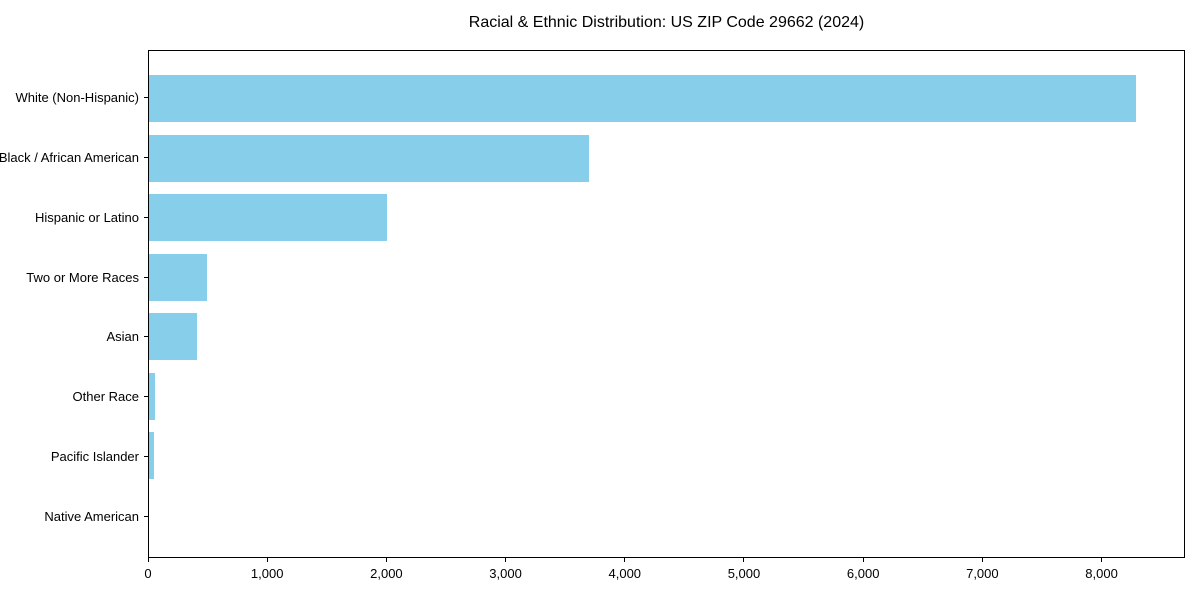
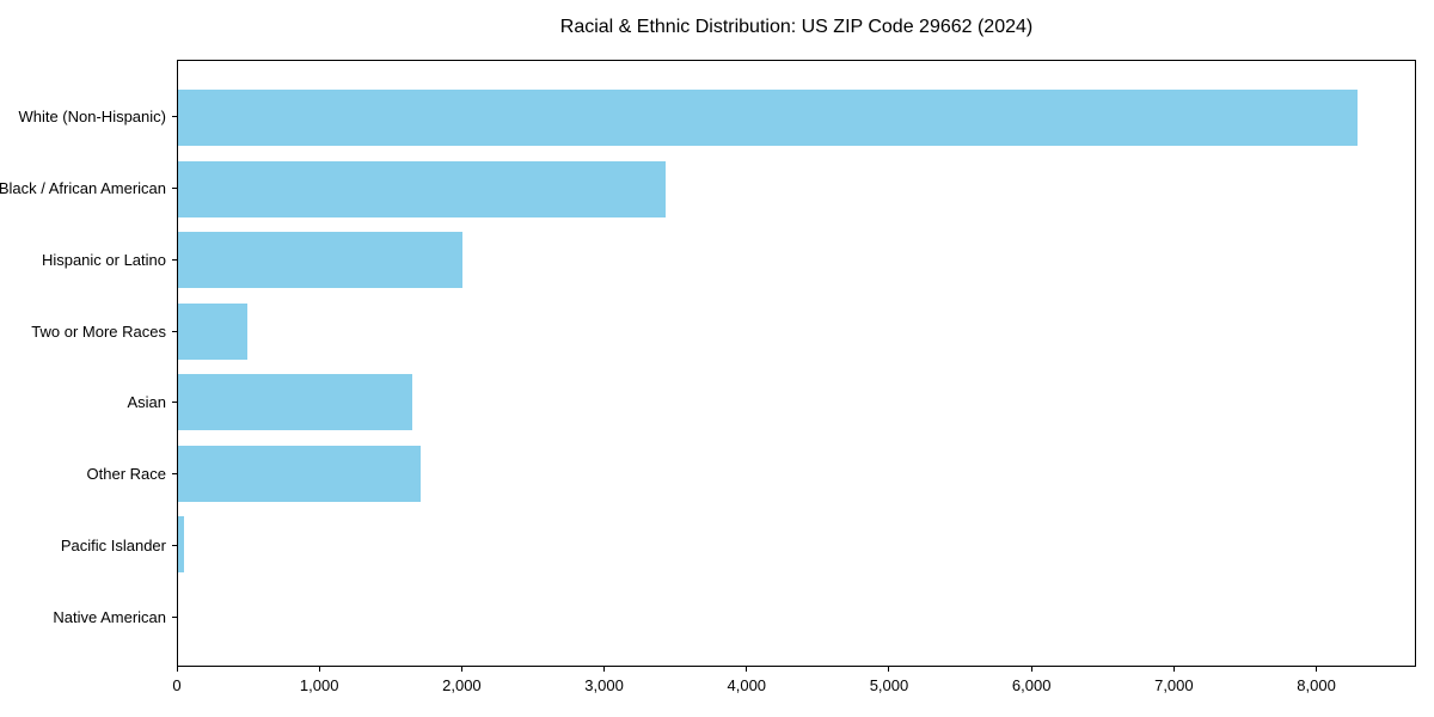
Black / African American: 3700 -> 3430
Asian: 400 -> 1650
Other Race: 50 -> 1710
